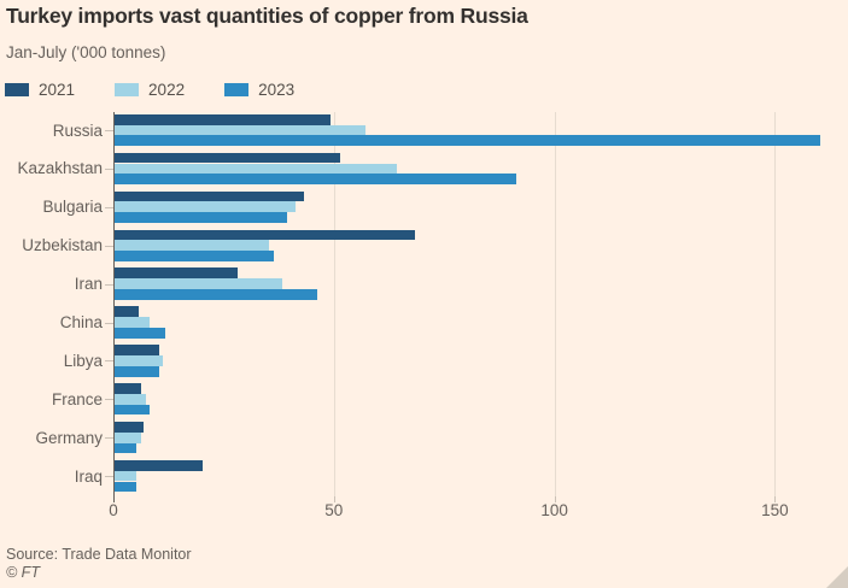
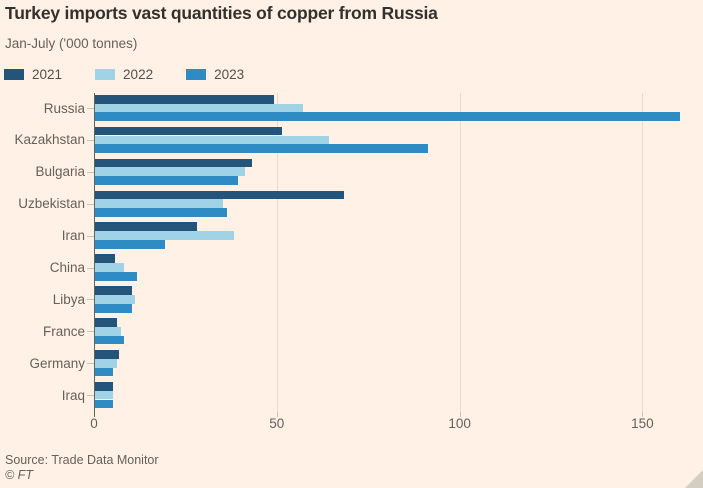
2023/Iran: 46 -> 19
2021/Iraq: 20 -> 5
